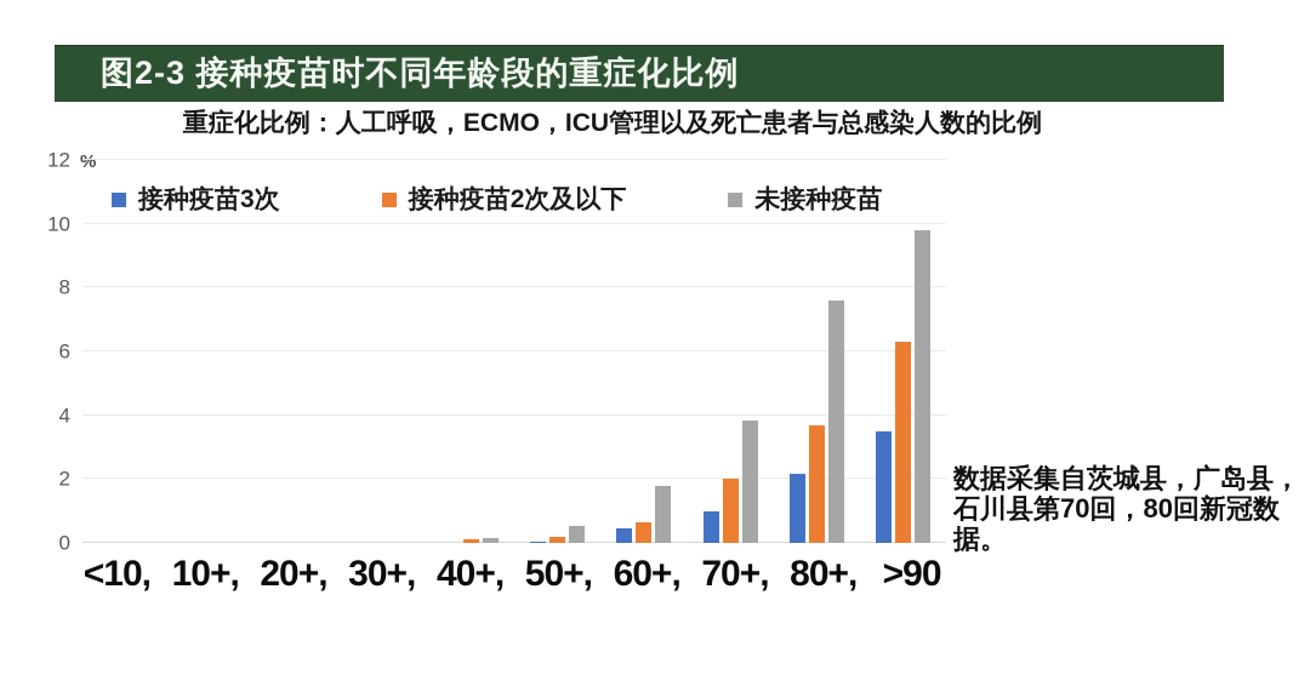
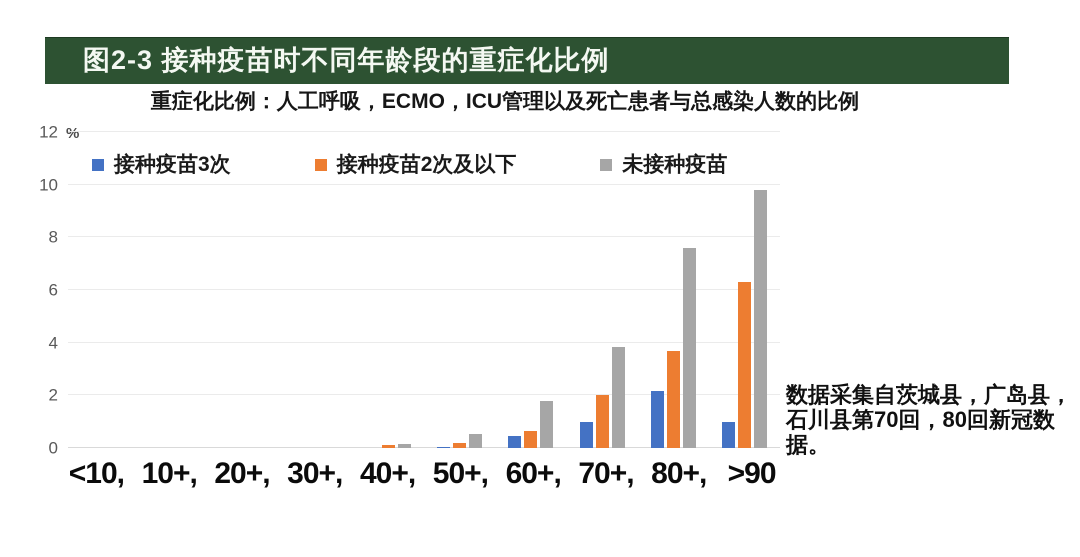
接种疫苗3次/>90: 3.5 -> 1.0
